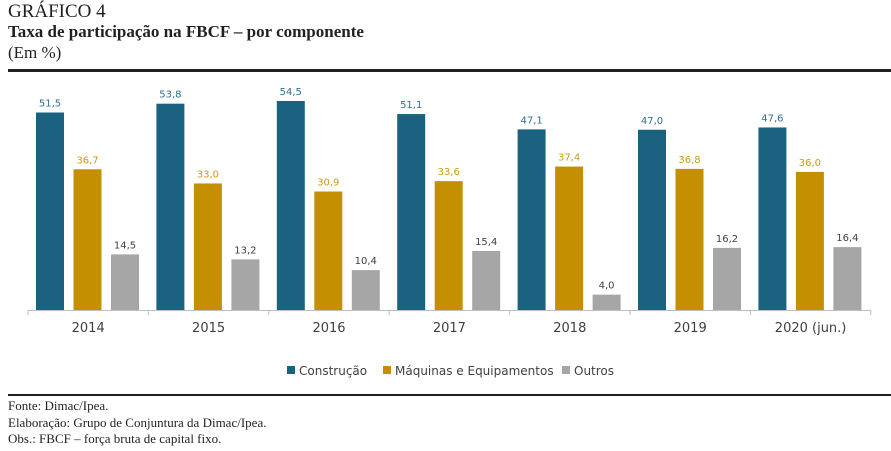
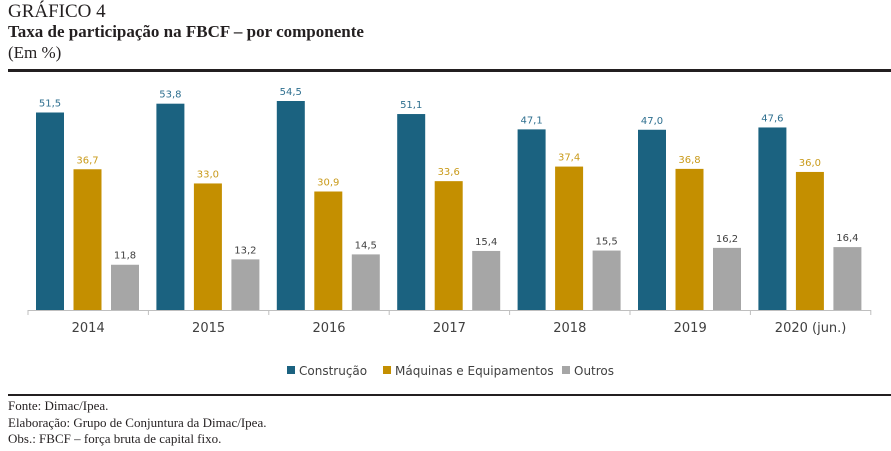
Outros/2014: 14,5 -> 11,8
Outros/2016: 10,4 -> 14,5
Outros/2018: 4,0 -> 15,5
